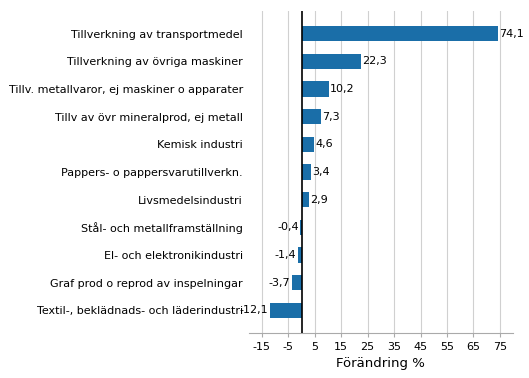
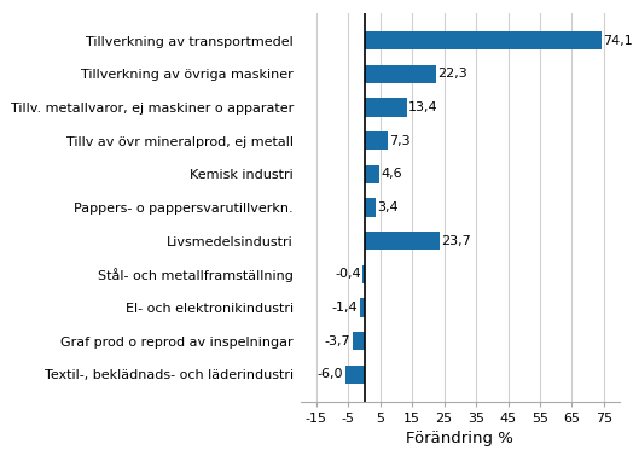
Tillv. metallvaror, ej maskiner o apparater: 10,2 -> 13,4
Livsmedelsindustri: 2,9 -> 23,7
Textil-, beklädnads- och läderindustri: -12,1 -> -6,0
